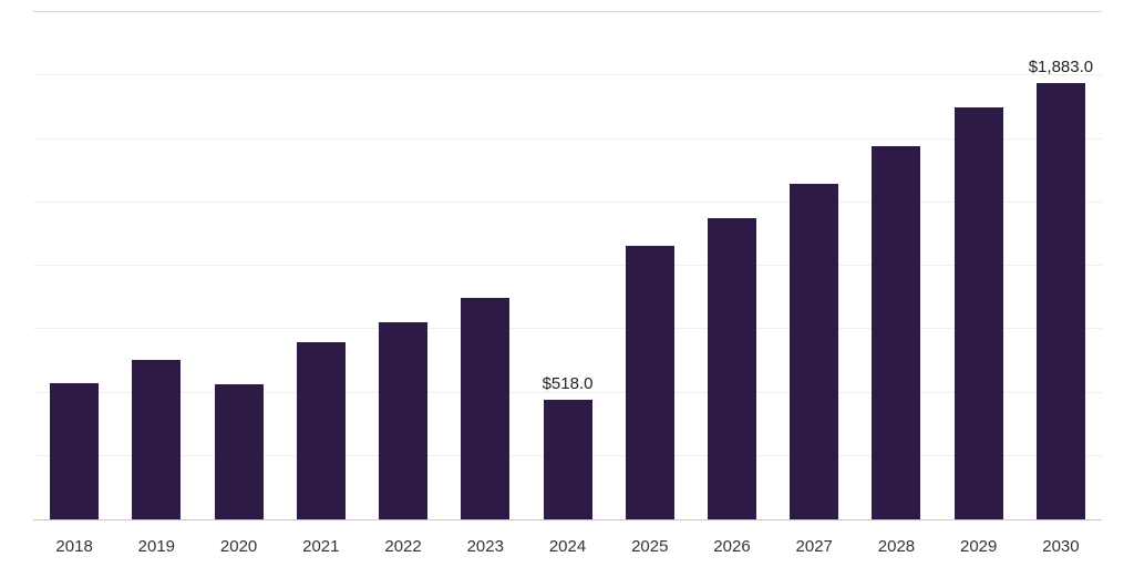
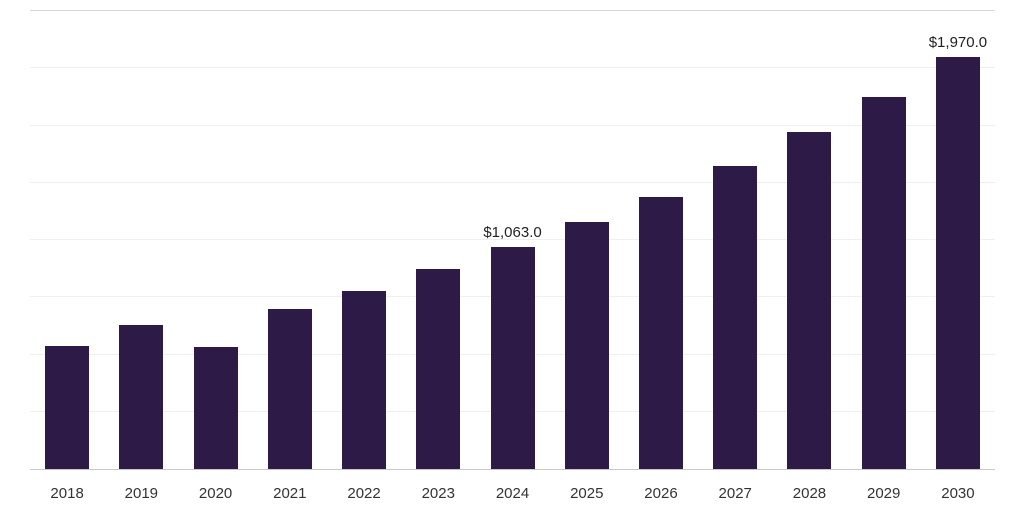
2024: $518.0 -> $1,063.0
2030: $1,883.0 -> $1,970.0
